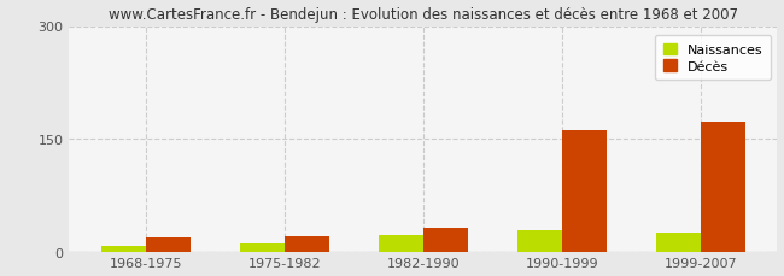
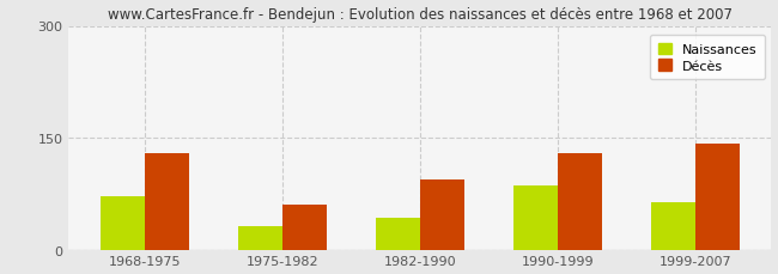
Naissances/1968-1975: 8 -> 72
Décès/1968-1975: 18 -> 130
Naissances/1975-1982: 11 -> 32
Décès/1975-1982: 20 -> 60
Naissances/1982-1990: 22 -> 42
Décès/1982-1990: 32 -> 94
Naissances/1990-1999: 28 -> 86
Décès/1990-1999: 162 -> 130
Naissances/1999-2007: 25 -> 64
Décès/1999-2007: 172 -> 142
